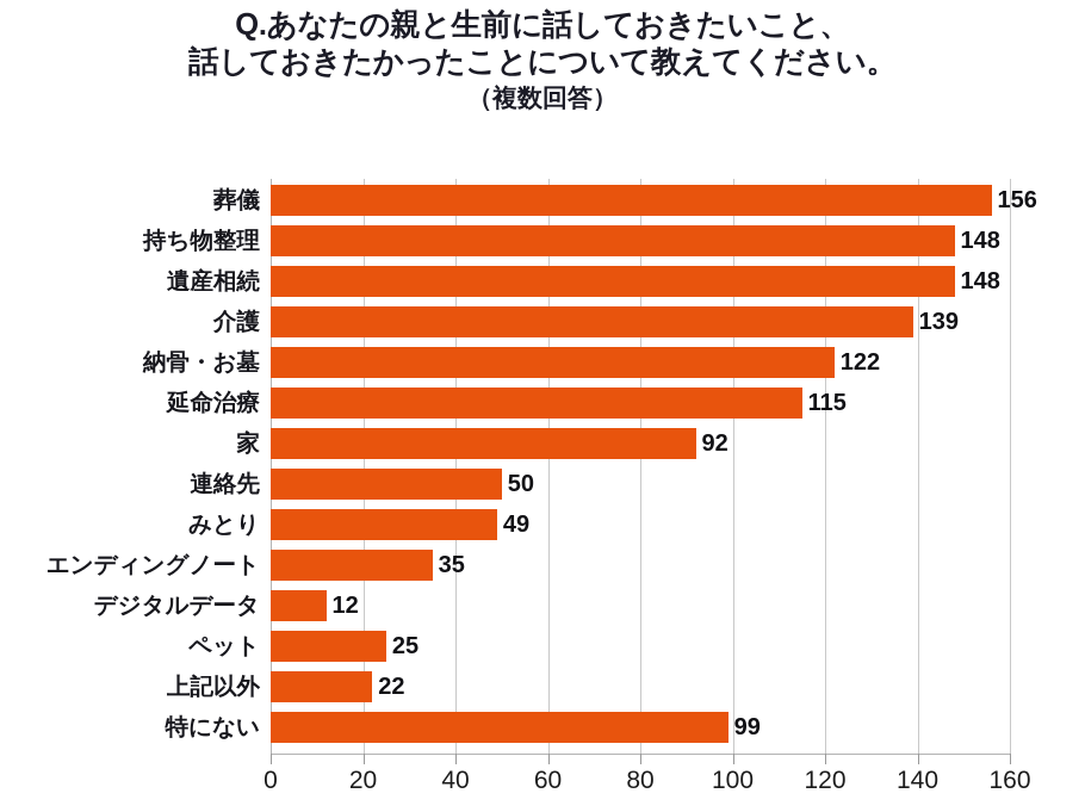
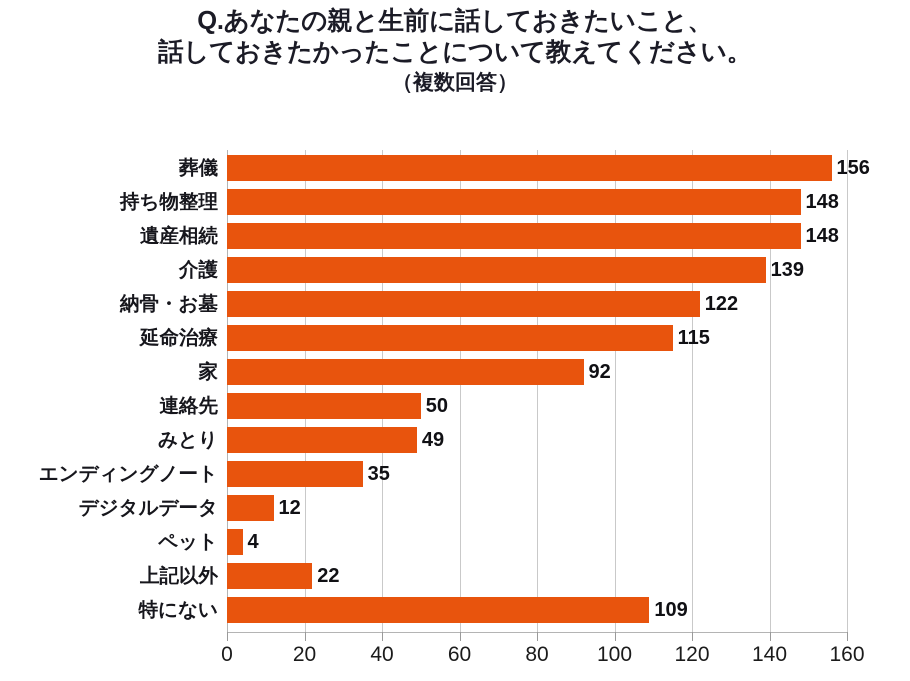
ペット: 25 -> 4
特にない: 99 -> 109
